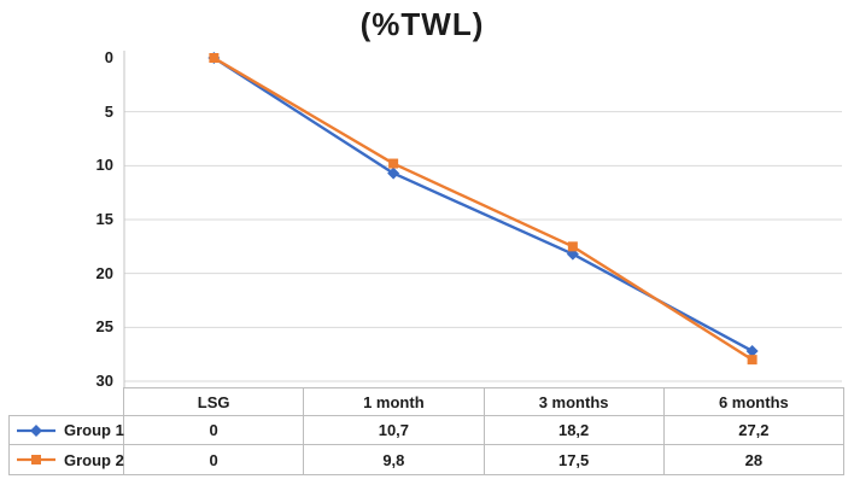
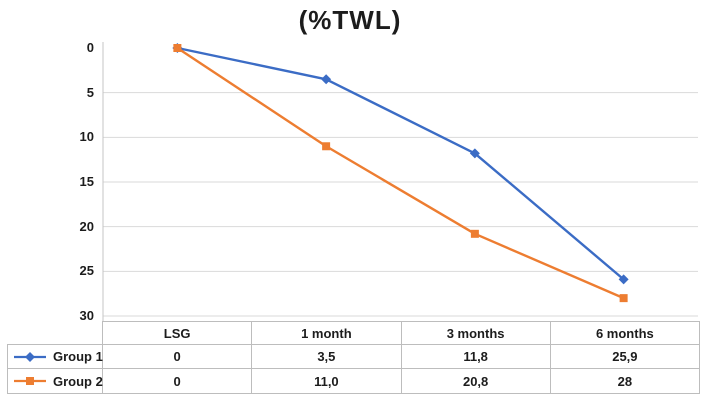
Group 1/1 month: 10,7 -> 3,5
Group 2/1 month: 9,8 -> 11,0
Group 1/3 months: 18,2 -> 11,8
Group 2/3 months: 17,5 -> 20,8
Group 1/6 months: 27,2 -> 25,9
